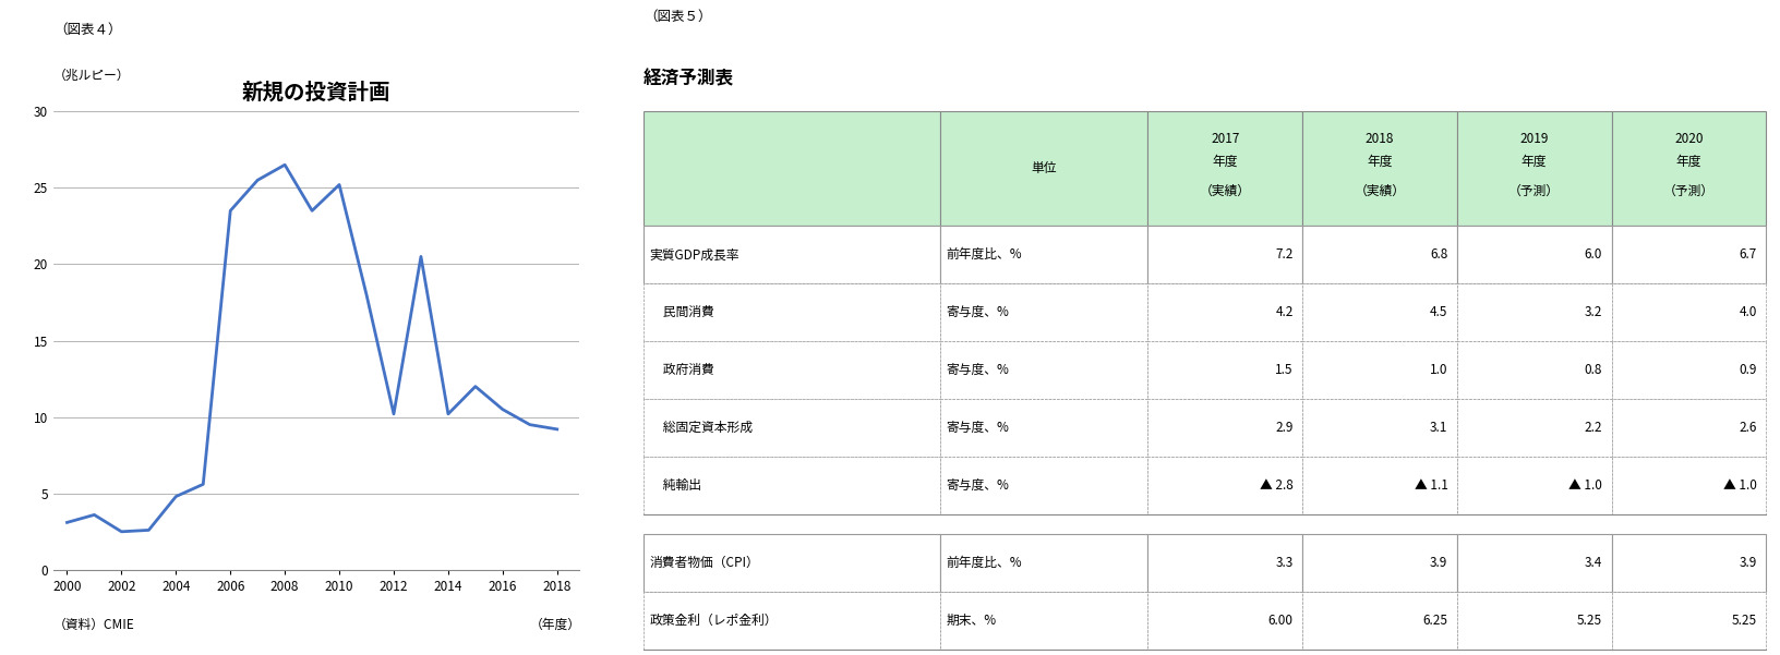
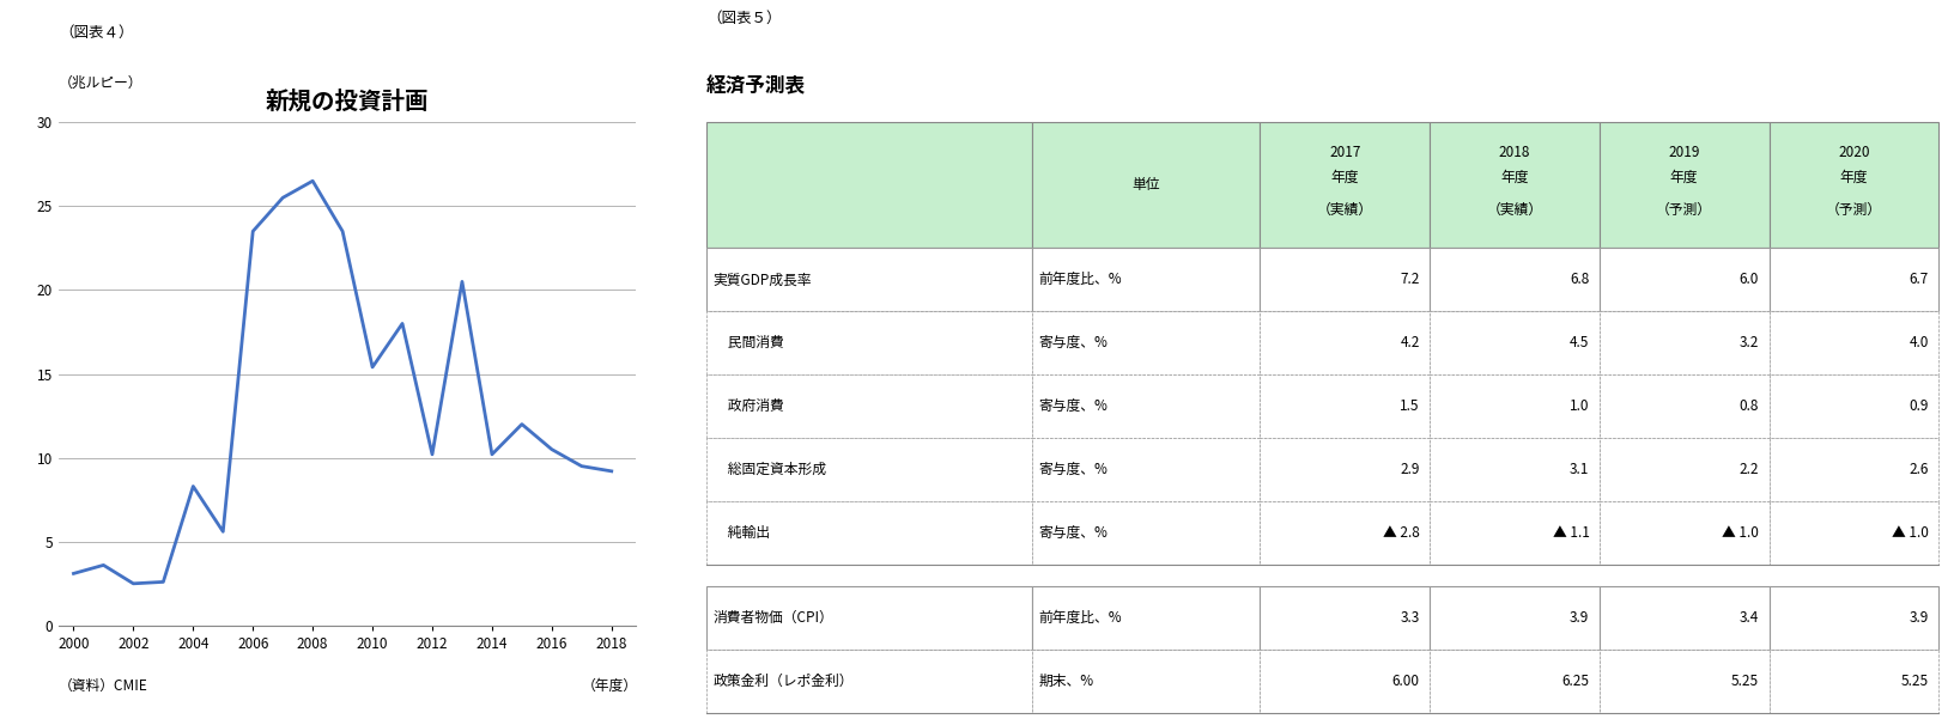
2004: 4.8 -> 8.3
2010: 25.2 -> 15.4
